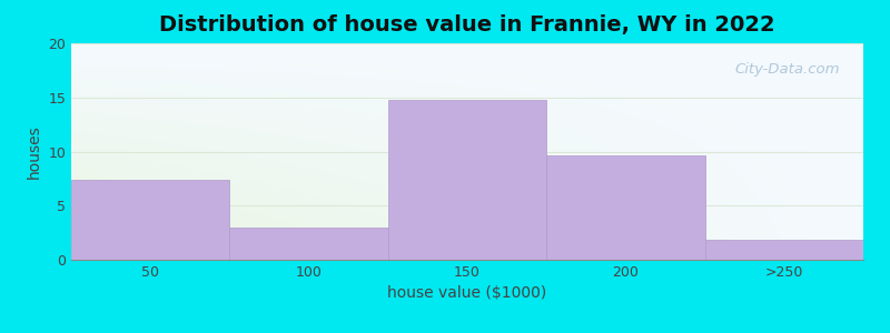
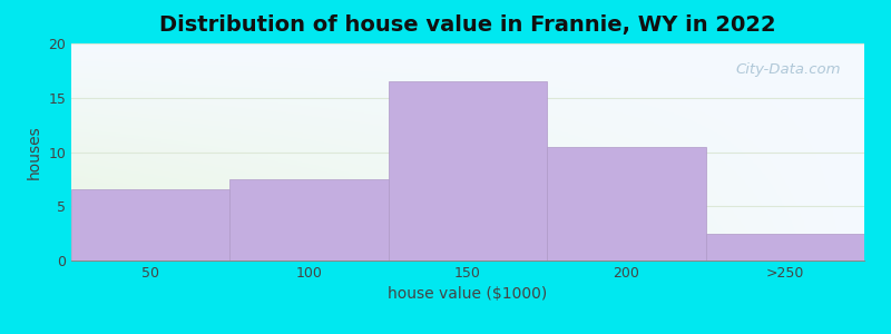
50: 7.4 -> 6.6
100: 3.0 -> 7.5
150: 14.8 -> 16.5
200: 9.6 -> 10.5
>250: 1.8 -> 2.5
